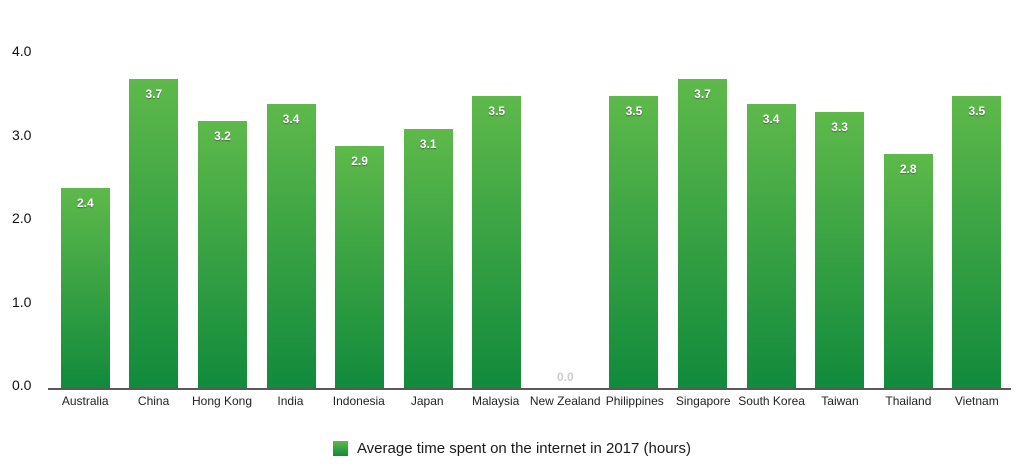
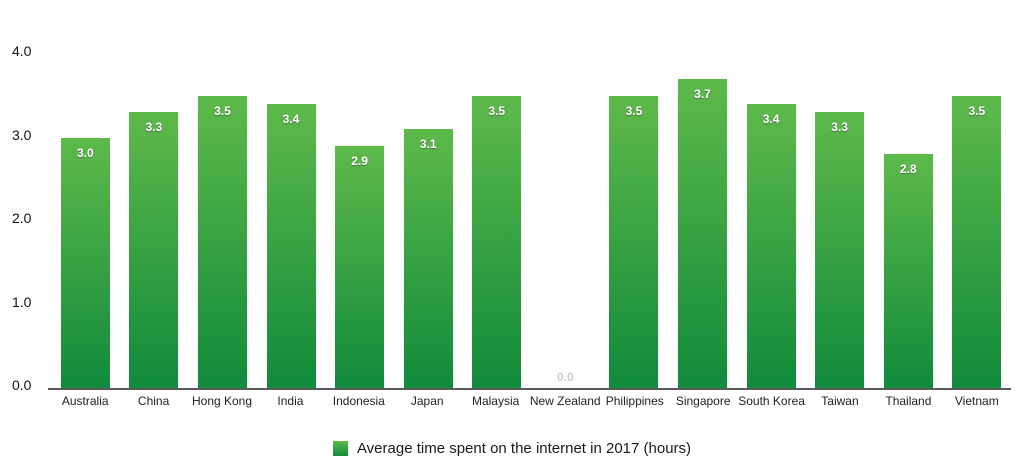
Australia: 2.4 -> 3.0
China: 3.7 -> 3.3
Hong Kong: 3.2 -> 3.5
